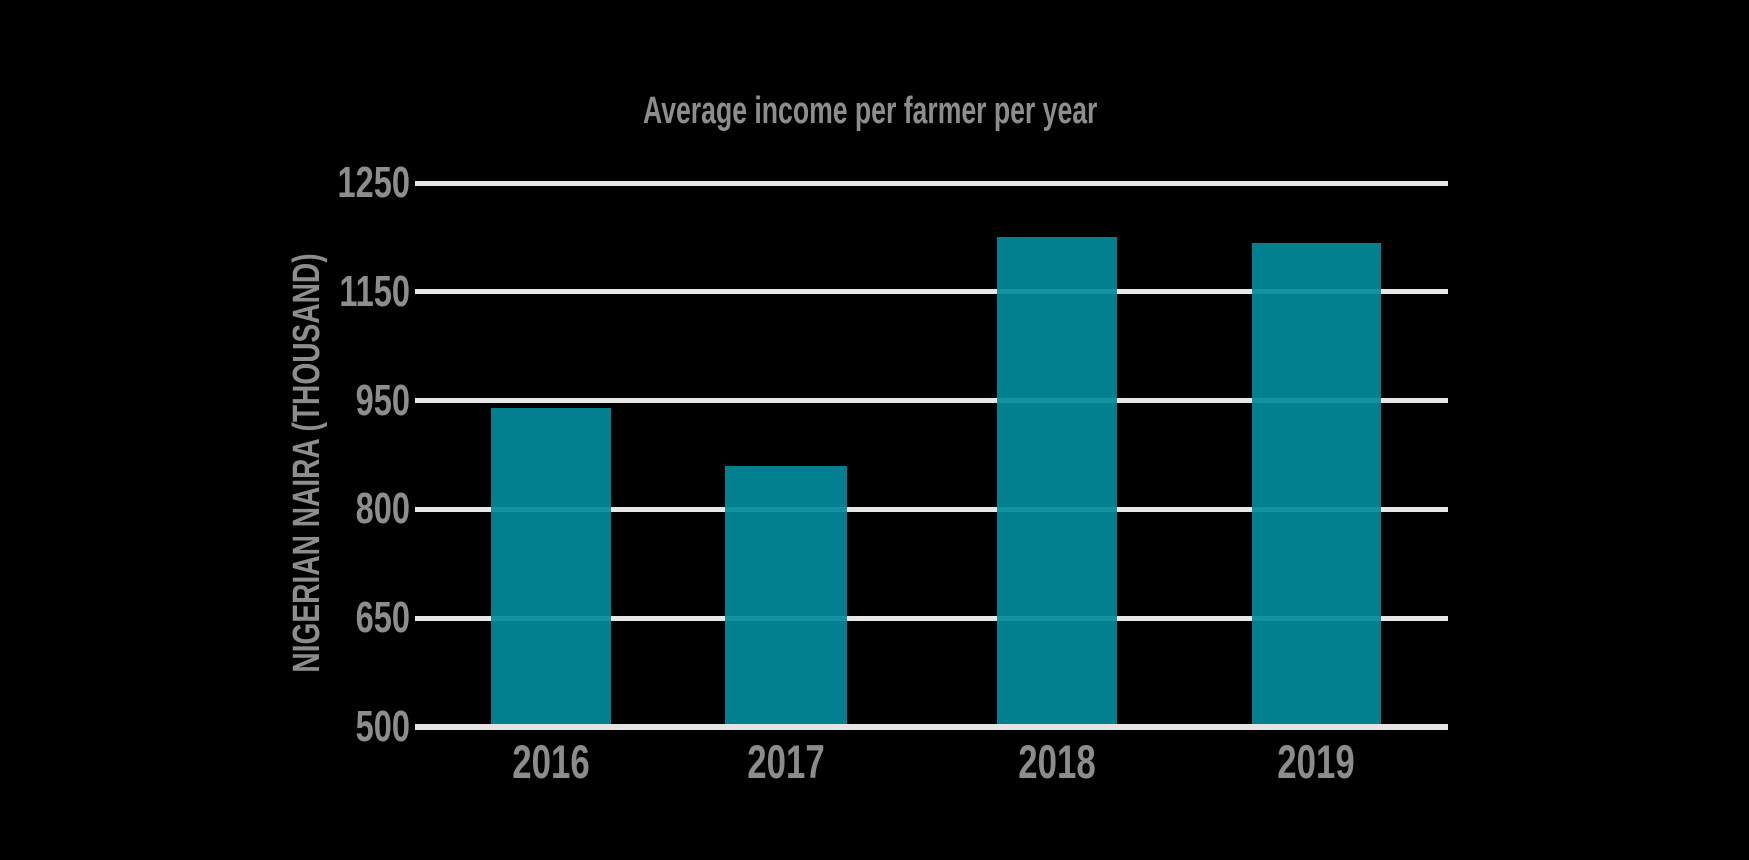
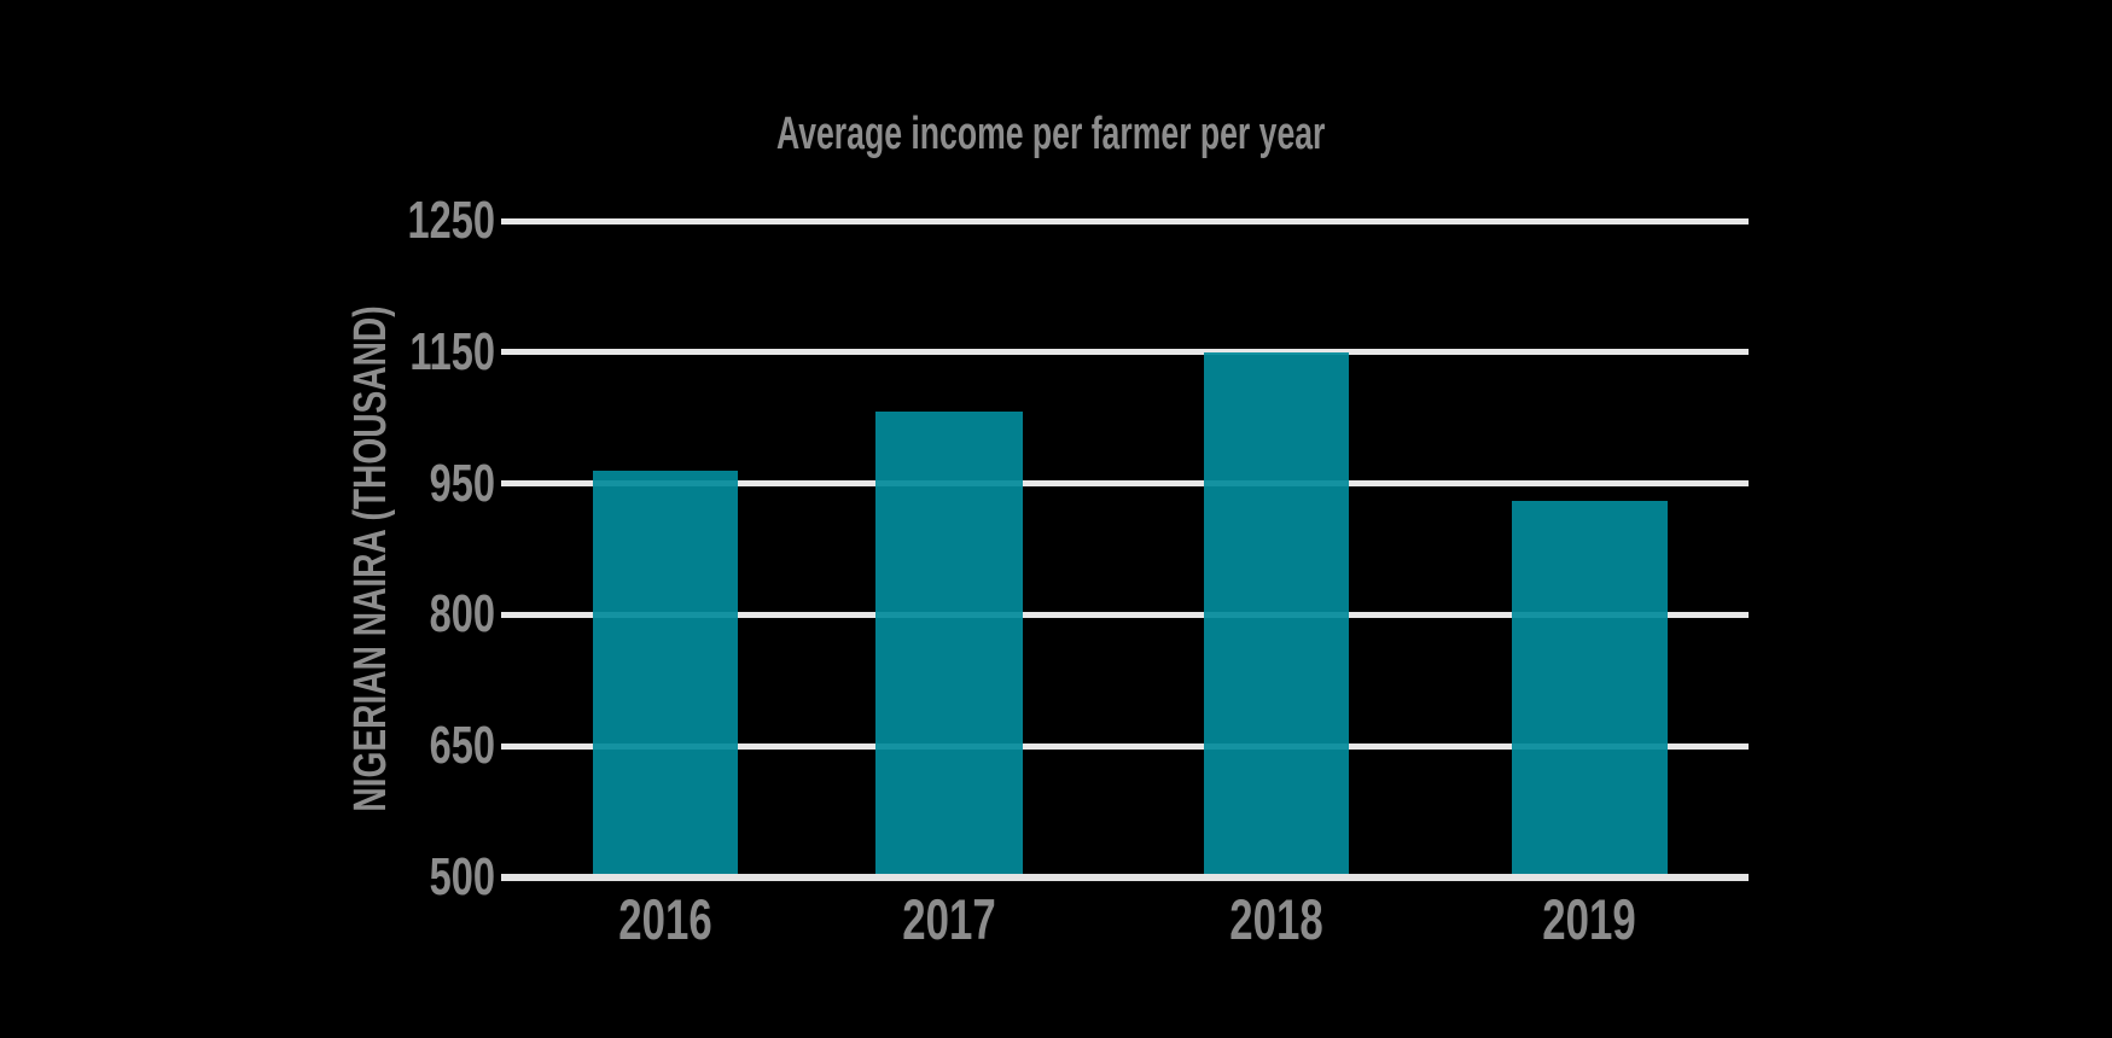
2016: 940 -> 970
2017: 860 -> 1060
2018: 1200 -> 1150
2019: 1200 -> 930
